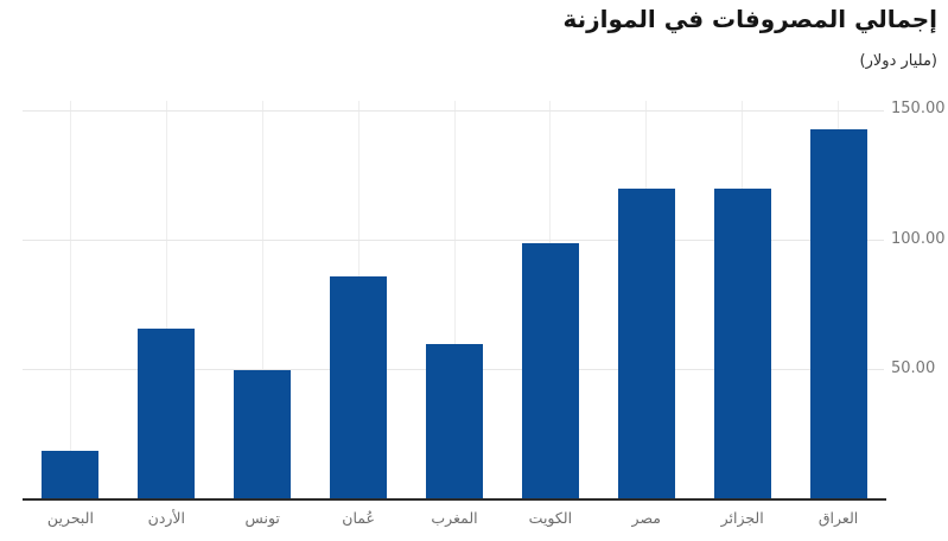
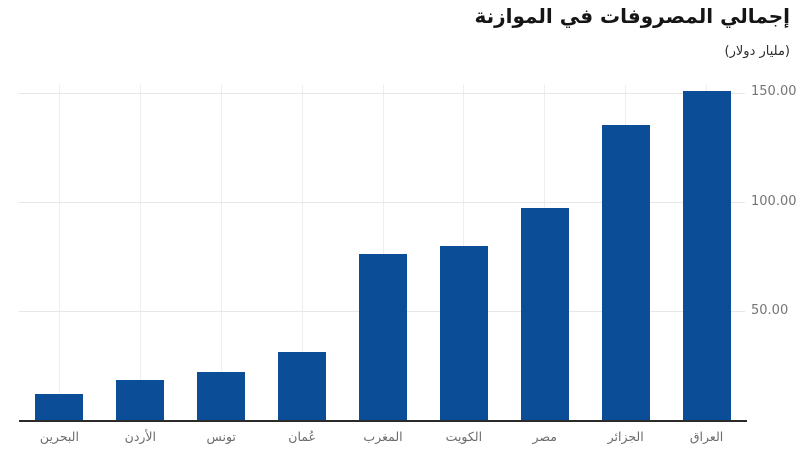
البحرين: 19 -> 12
الأردن: 66 -> 19
تونس: 50 -> 22
عُمان: 86 -> 32
المغرب: 60 -> 76
الكويت: 99 -> 80
مصر: 120 -> 98
الجزائر: 120 -> 135
العراق: 143 -> 151
